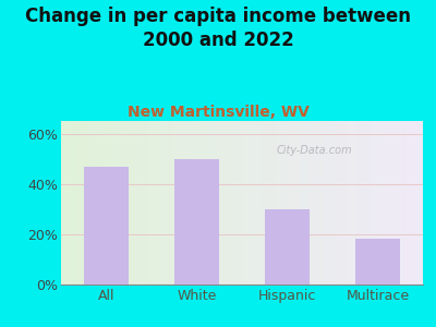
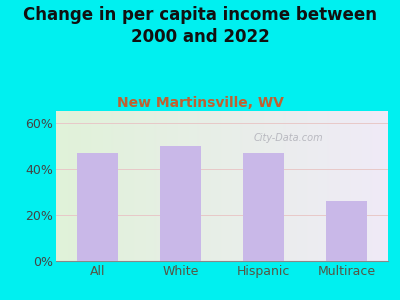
Hispanic: 30% -> 47%
Multirace: 18% -> 26%
